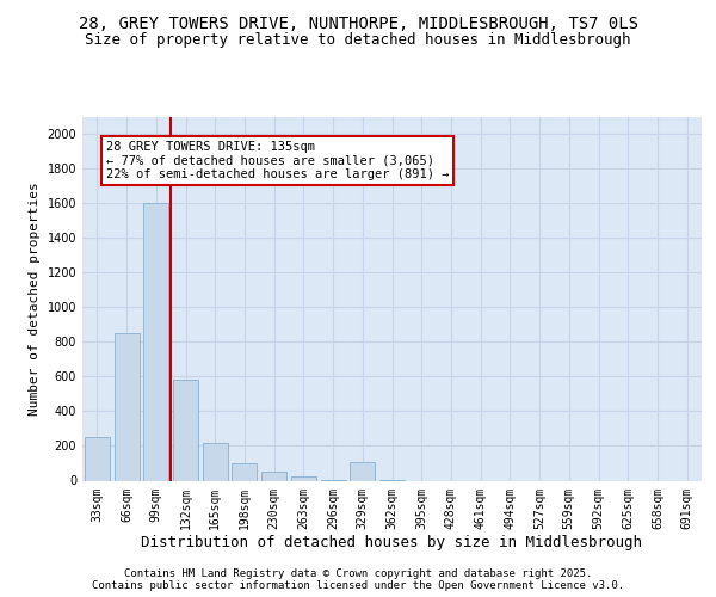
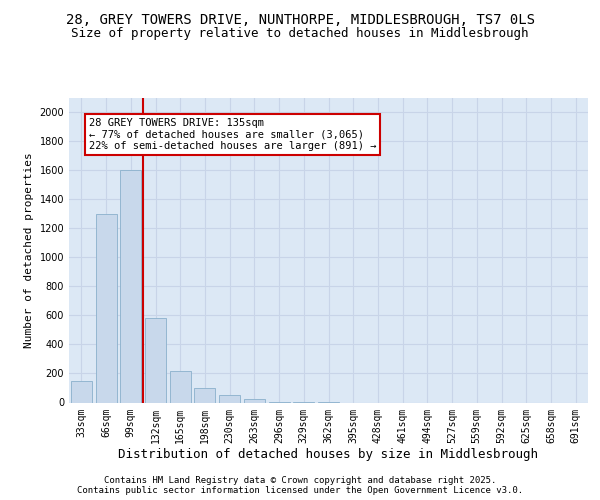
33sqm: 250 -> 150
66sqm: 850 -> 1300
329sqm: 110 -> 0
